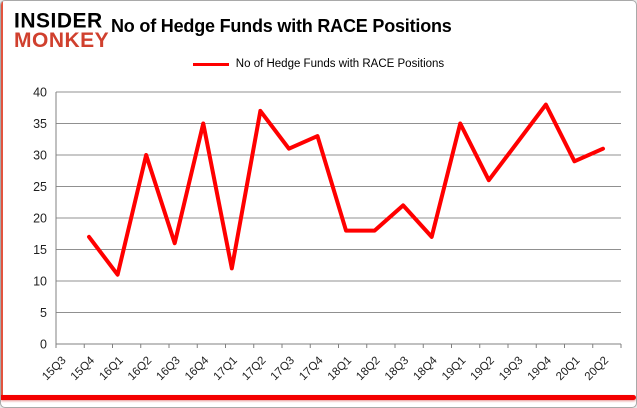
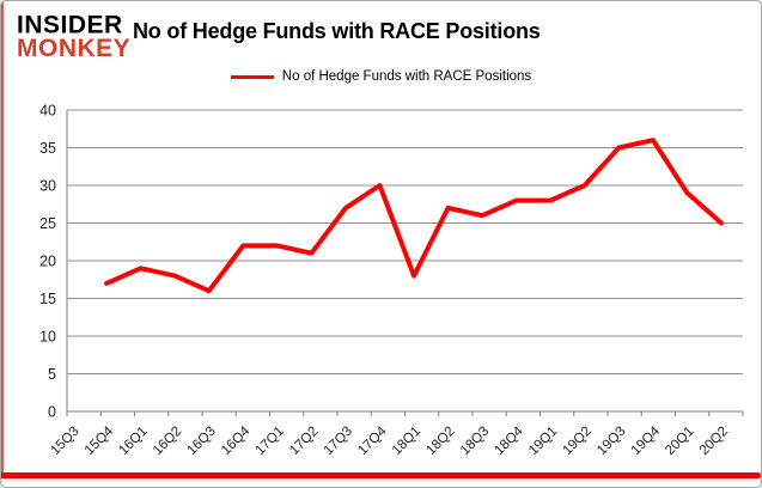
16Q1: 11 -> 19
16Q2: 30 -> 18
16Q4: 35 -> 22
17Q1: 12 -> 22
17Q2: 37 -> 21
17Q3: 31 -> 27
17Q4: 33 -> 30
18Q2: 18 -> 27
18Q3: 22 -> 26
18Q4: 17 -> 28
19Q1: 35 -> 28
19Q2: 26 -> 30
19Q3: 32 -> 35
19Q4: 38 -> 36
20Q2: 31 -> 25
